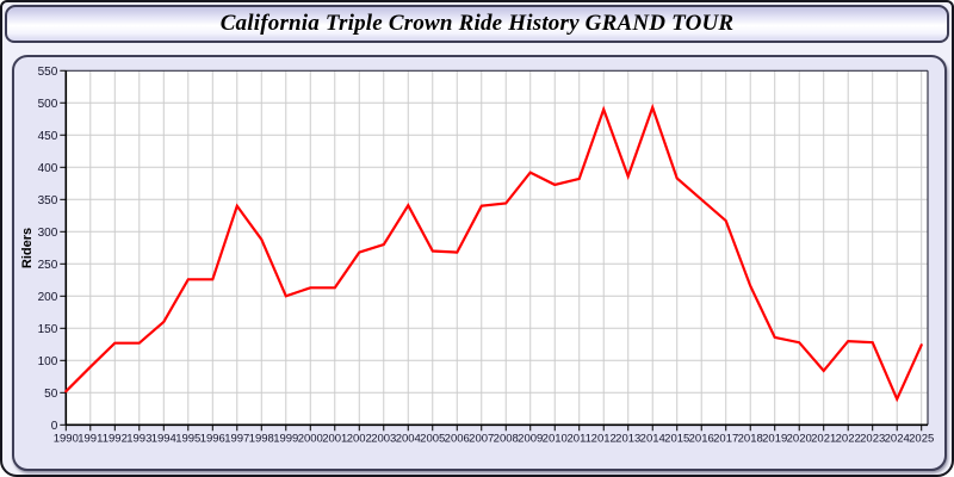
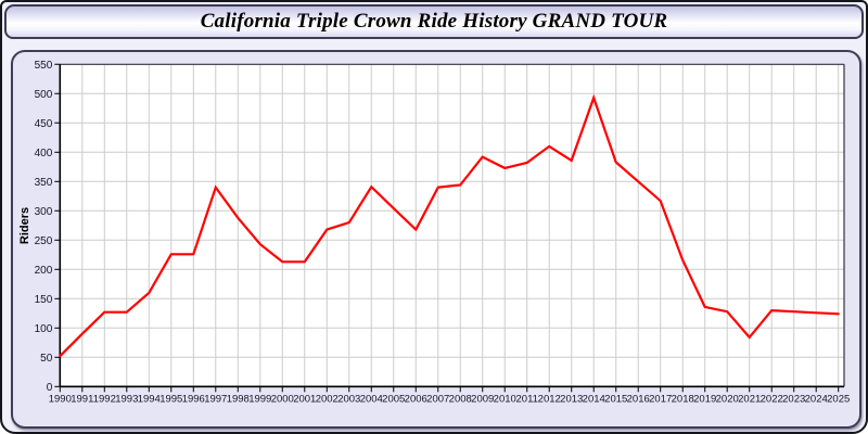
1999: 200 -> 240
2005: 270 -> 300
2012: 490 -> 410
2024: 40 -> 130
